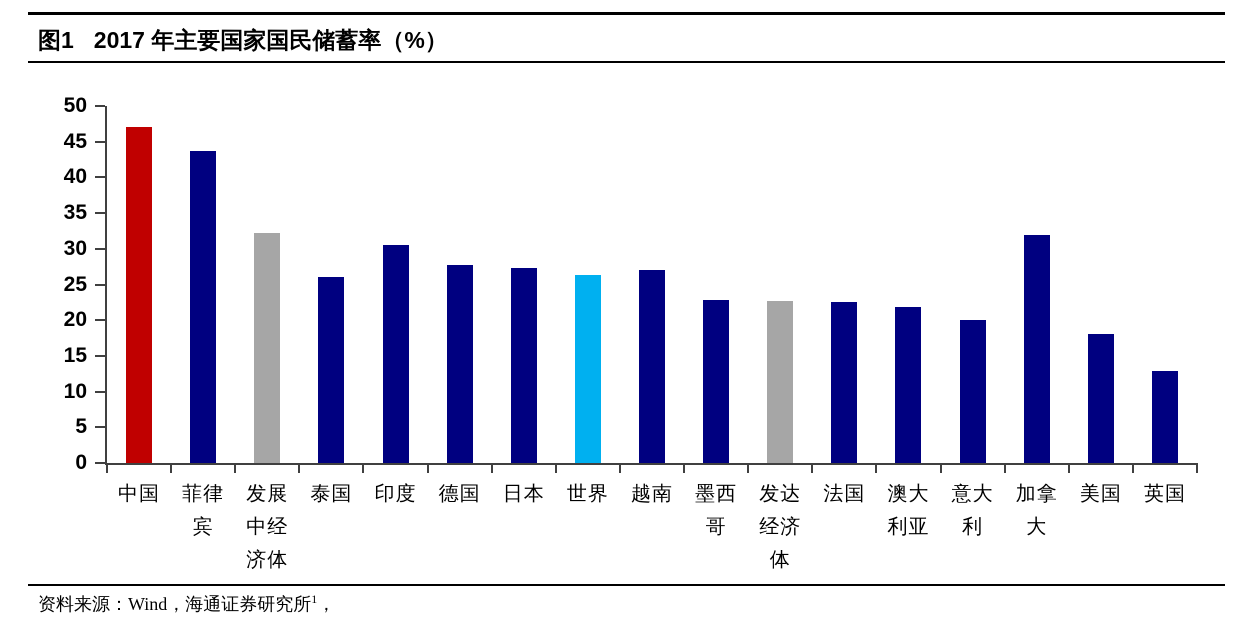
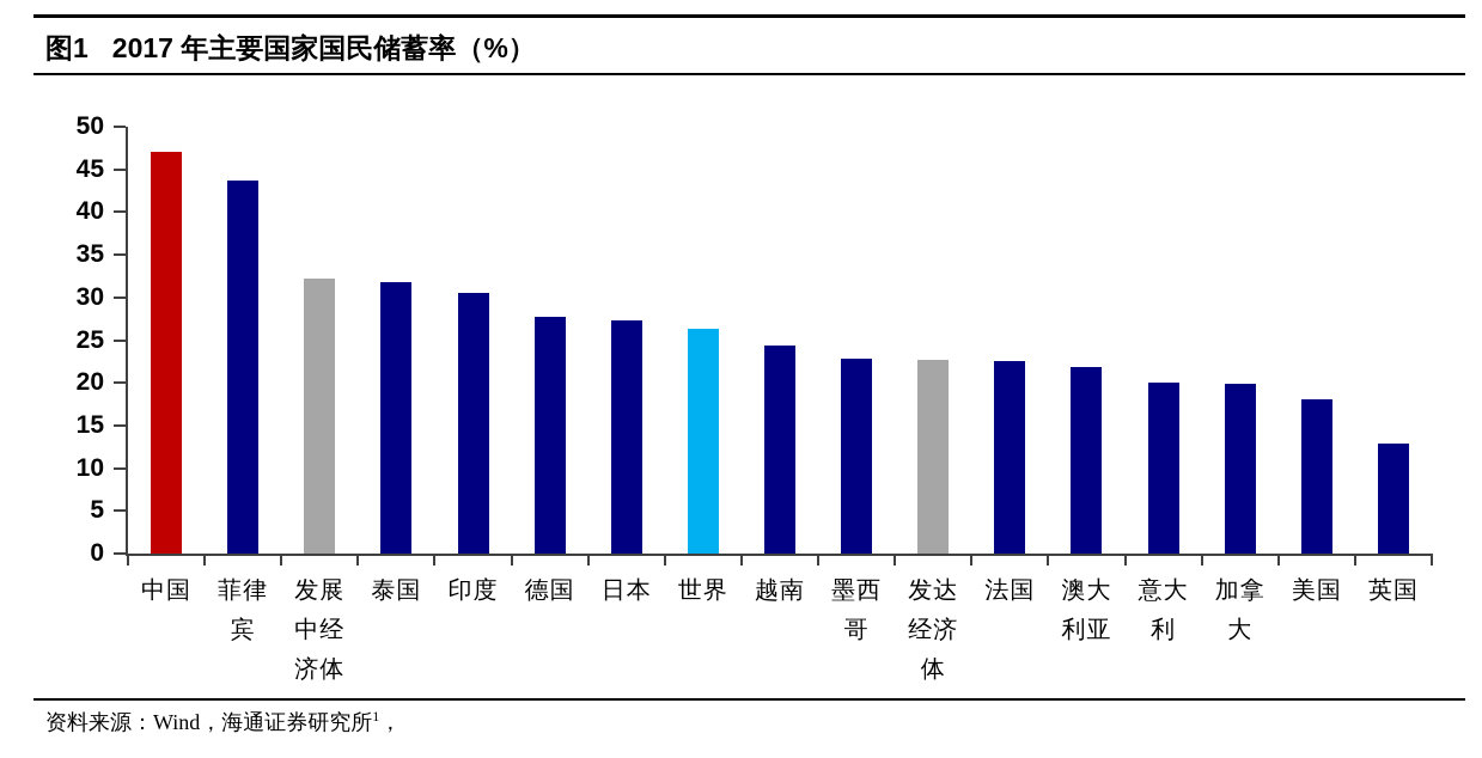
泰国: 26 -> 32
越南: 27 -> 24
加拿大: 32 -> 20
